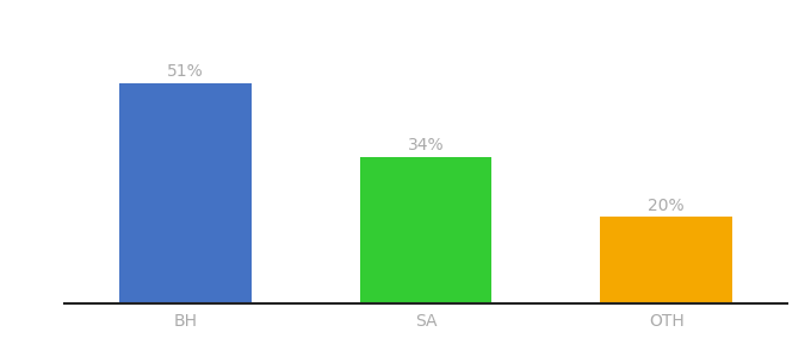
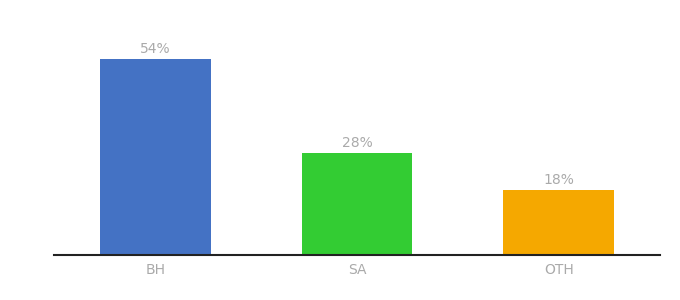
BH: 51% -> 54%
SA: 34% -> 28%
OTH: 20% -> 18%
